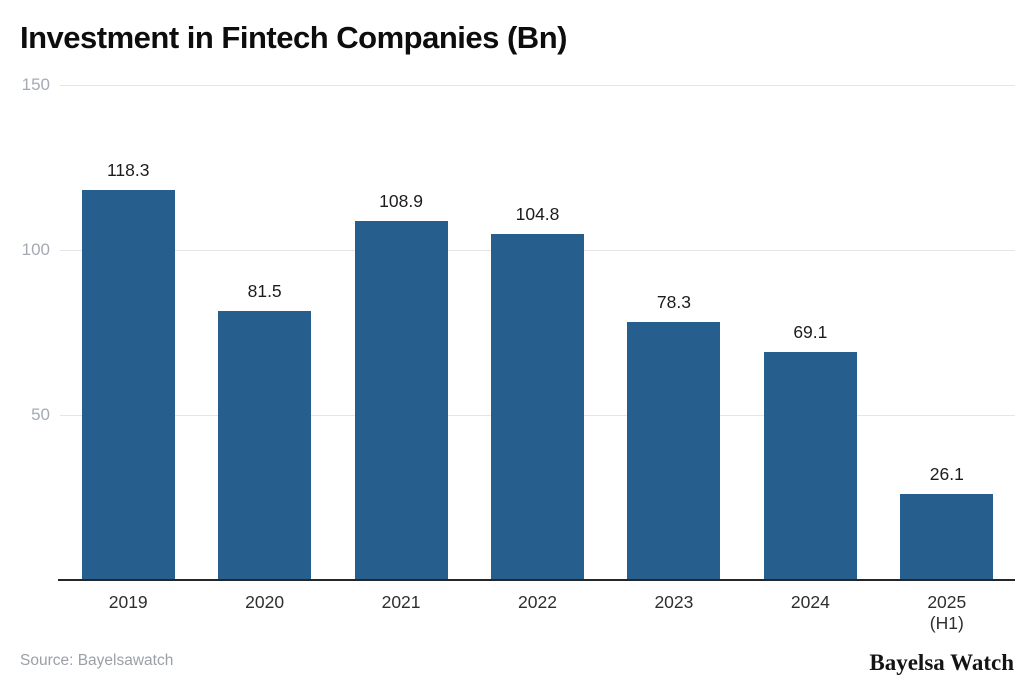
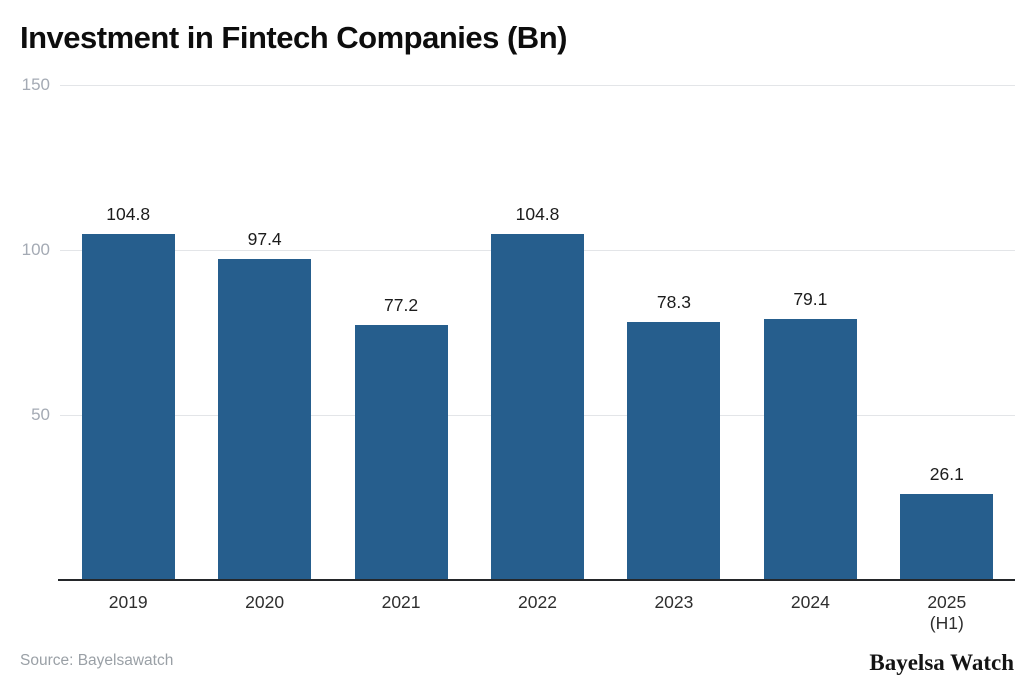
2019: 118.3 -> 104.8
2020: 81.5 -> 97.4
2021: 108.9 -> 77.2
2024: 69.1 -> 79.1
